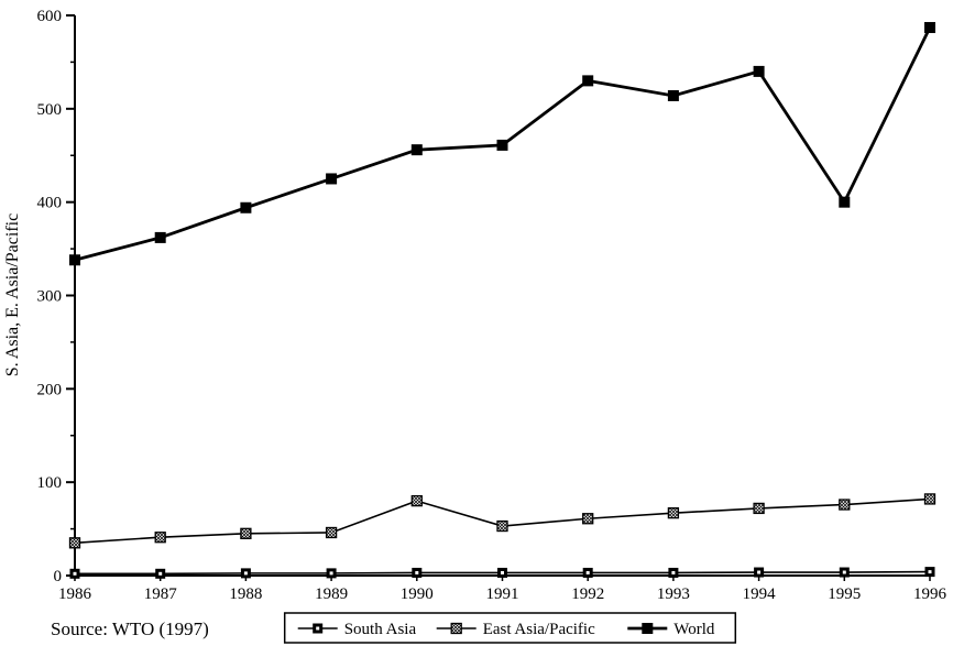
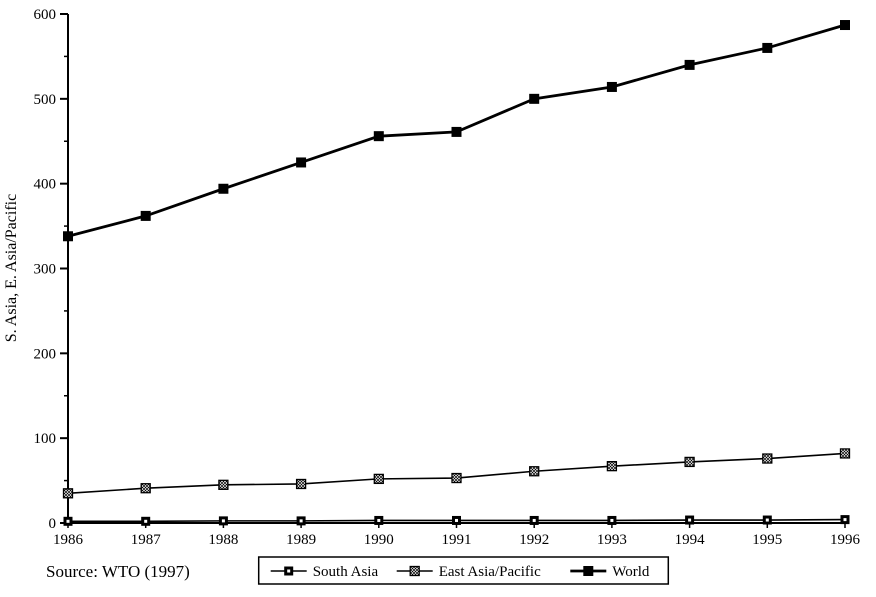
East Asia/Pacific/1990: 80 -> 50
World/1992: 530 -> 500
World/1995: 400 -> 560
